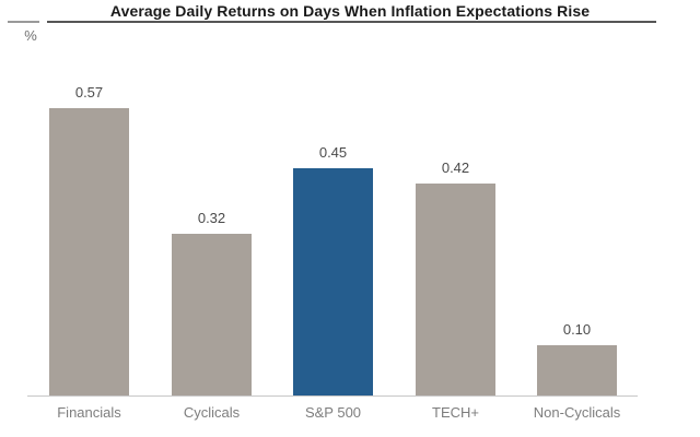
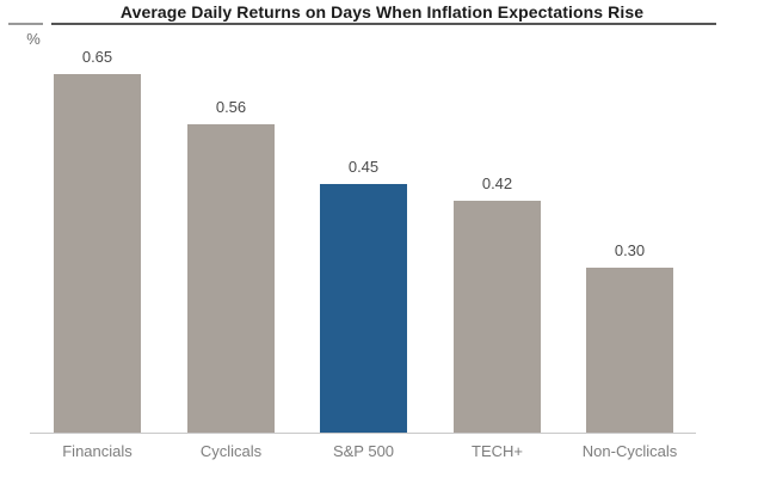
Financials: 0.57 -> 0.65
Cyclicals: 0.32 -> 0.56
Non-Cyclicals: 0.10 -> 0.30
